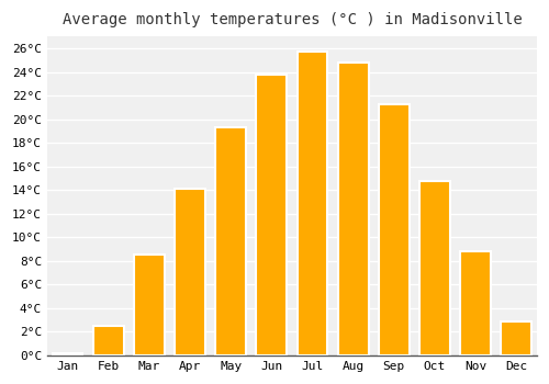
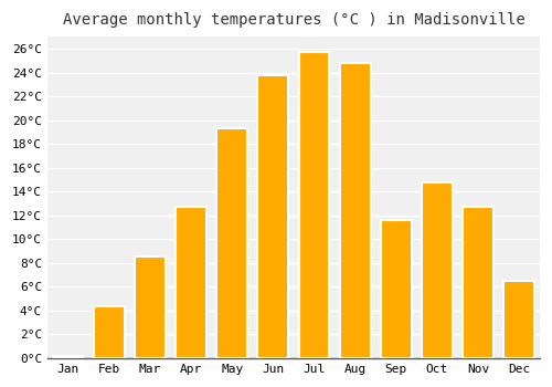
Feb: 2.5°C -> 4.4°C
Apr: 14.1°C -> 12.7°C
Sep: 21.3°C -> 11.6°C
Nov: 8.8°C -> 12.7°C
Dec: 2.9°C -> 6.5°C
